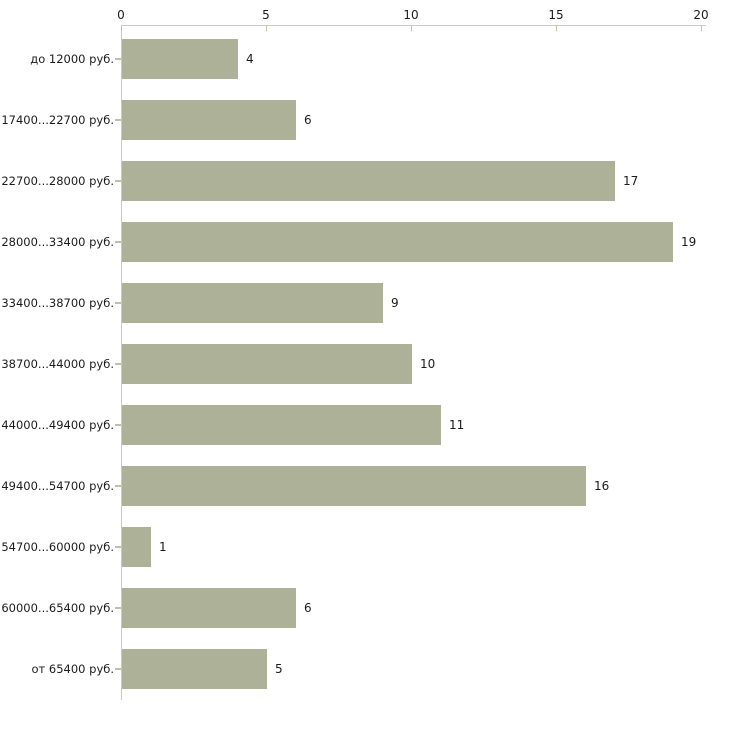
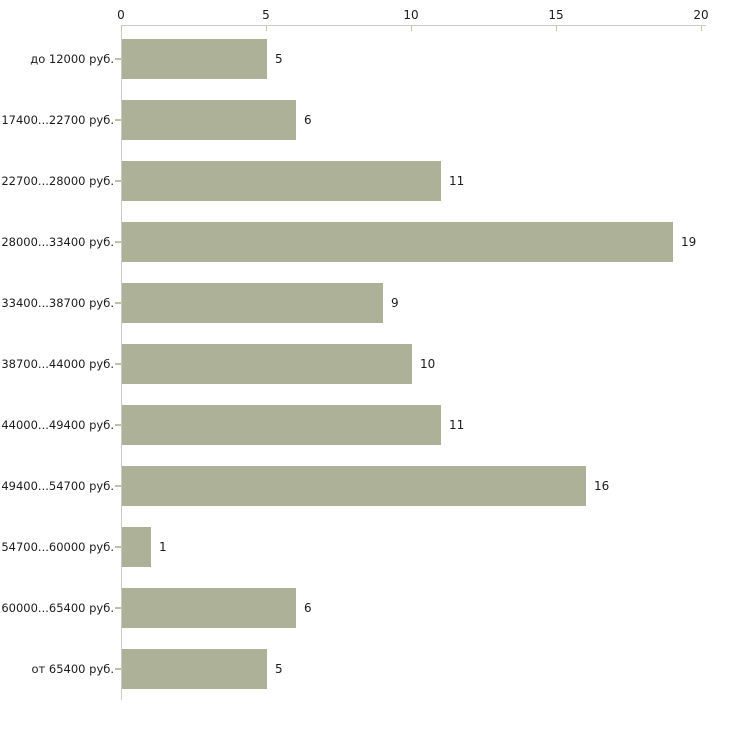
до 12000 руб.: 4 -> 5
22700...28000 руб.: 17 -> 11
